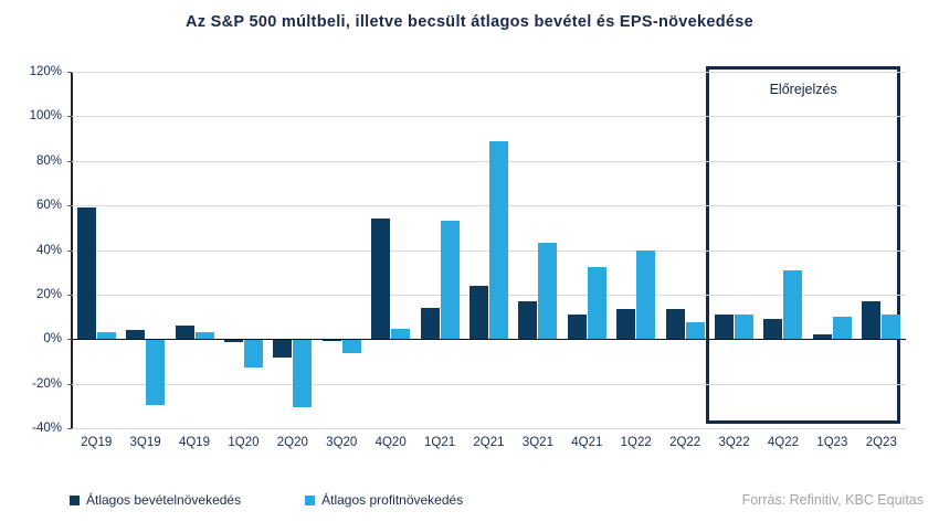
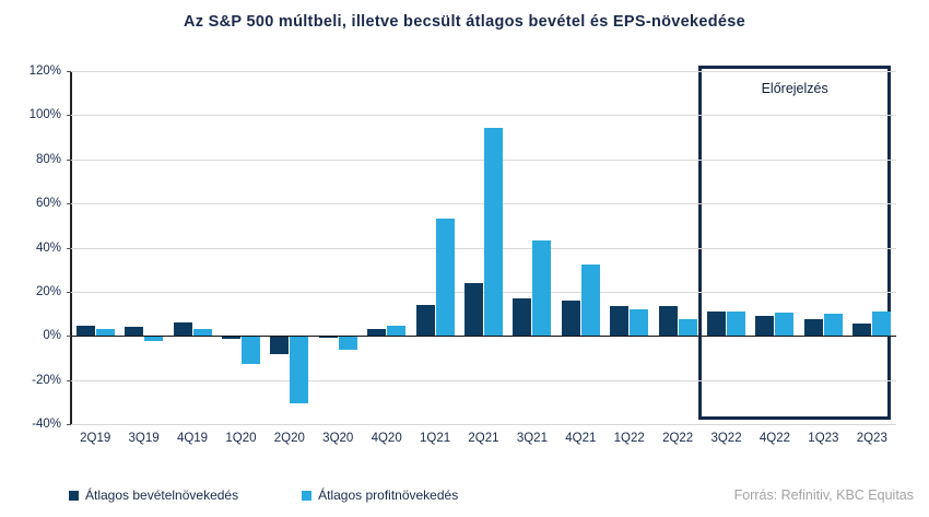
Átlagos bevételnövekedés/2Q19: 59% -> 4%
Átlagos profitnövekedés/3Q19: -29% -> -2%
Átlagos bevételnövekedés/4Q20: 54% -> 3%
Átlagos profitnövekedés/2Q21: 89% -> 94%
Átlagos bevételnövekedés/4Q21: 11% -> 16%
Átlagos profitnövekedés/1Q22: 40% -> 12%
Átlagos profitnövekedés/4Q22: 31% -> 10%
Átlagos bevételnövekedés/1Q23: 2% -> 8%
Átlagos bevételnövekedés/2Q23: 17% -> 6%
